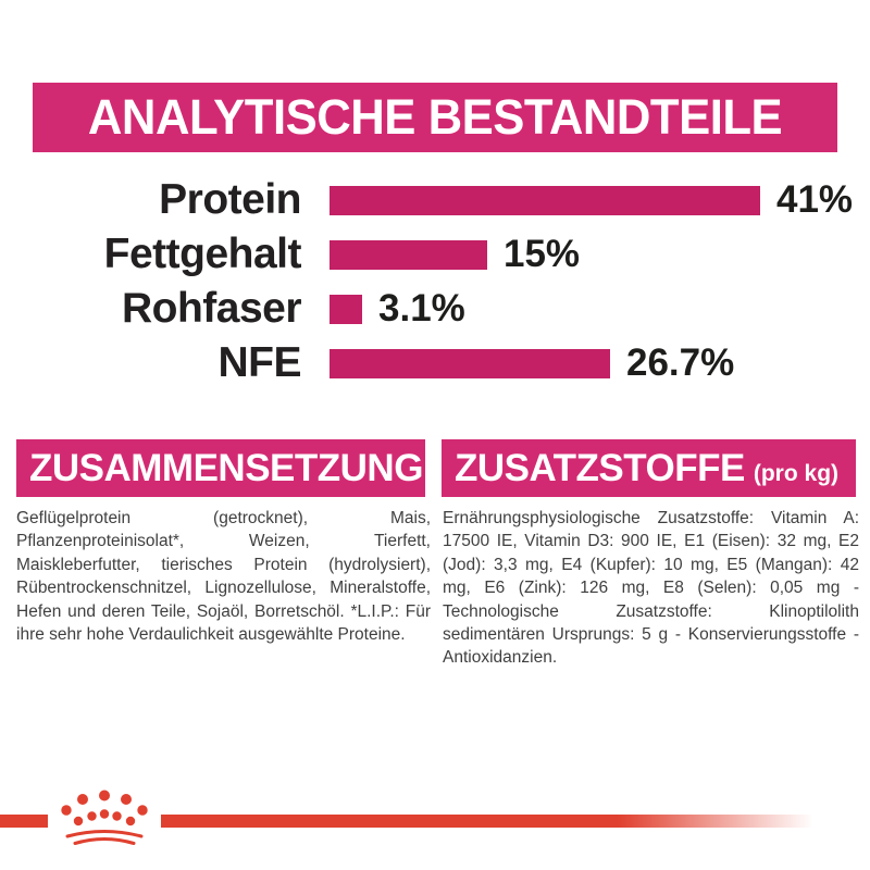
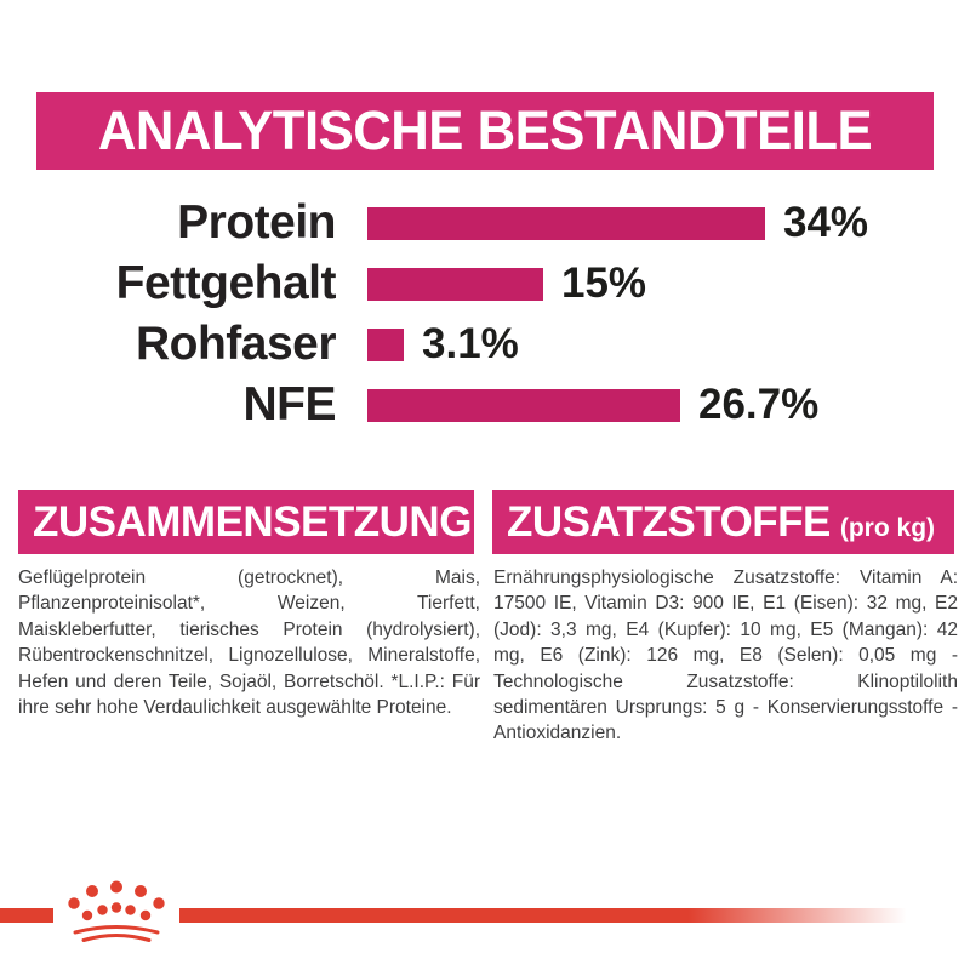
Protein: 41% -> 34%
